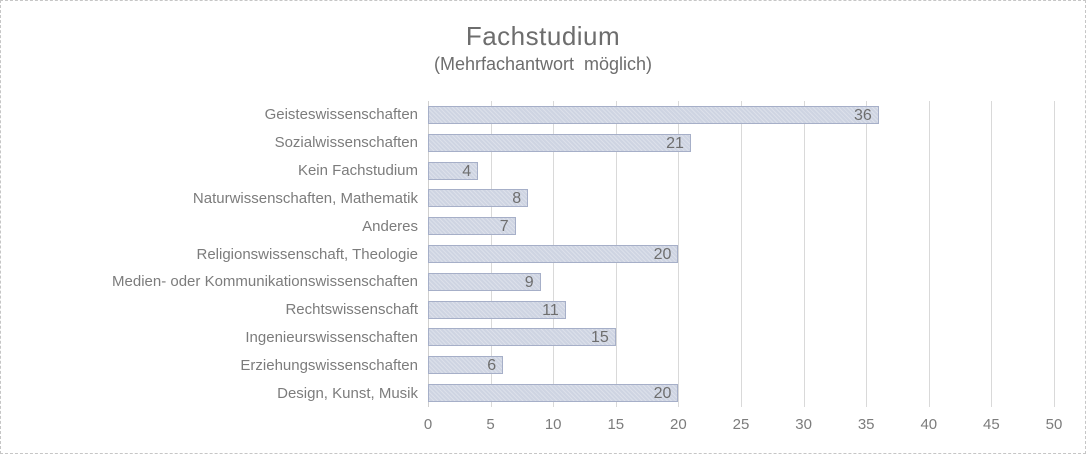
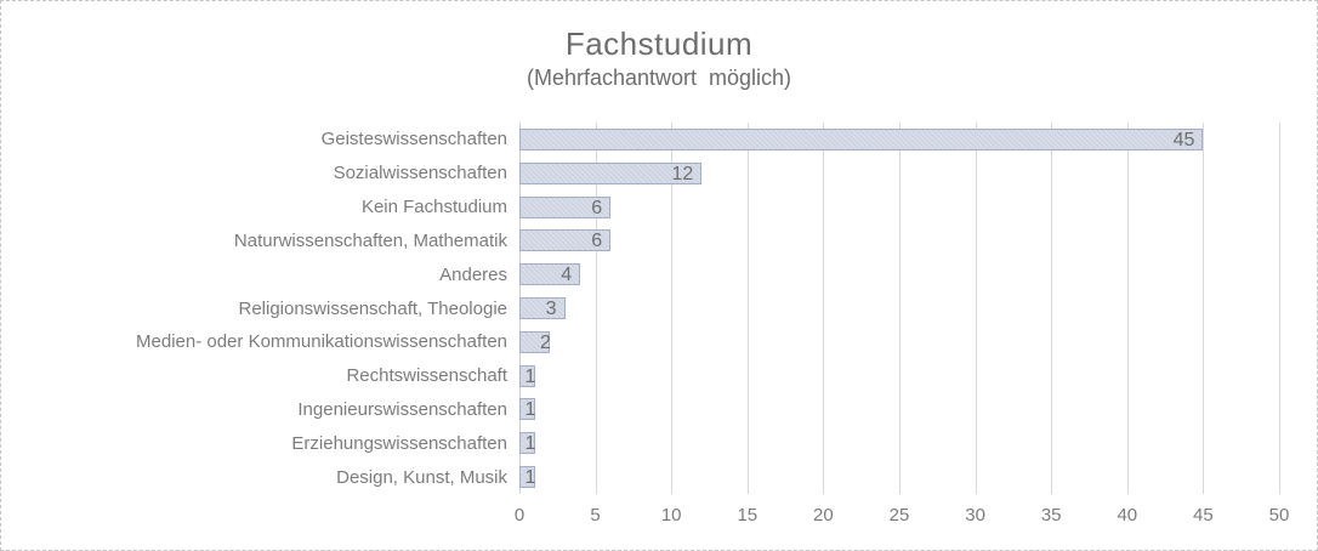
Geisteswissenschaften: 36 -> 45
Sozialwissenschaften: 21 -> 12
Kein Fachstudium: 4 -> 6
Naturwissenschaften, Mathematik: 8 -> 6
Anderes: 7 -> 4
Religionswissenschaft, Theologie: 20 -> 3
Medien- oder Kommunikationswissenschaften: 9 -> 2
Rechtswissenschaft: 11 -> 1
Ingenieurswissenschaften: 15 -> 1
Erziehungswissenschaften: 6 -> 1
Design, Kunst, Musik: 20 -> 1
